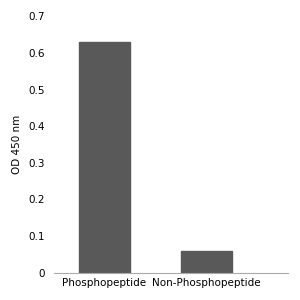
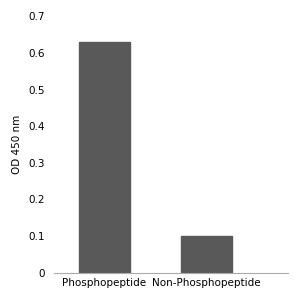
Non-Phosphopeptide: 0.058 -> 0.100
